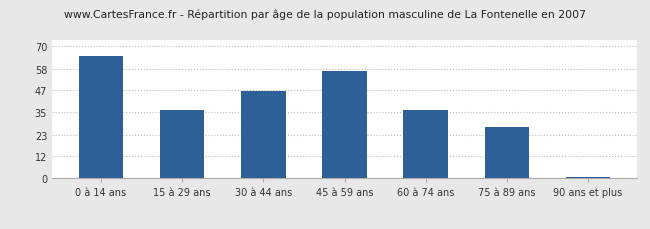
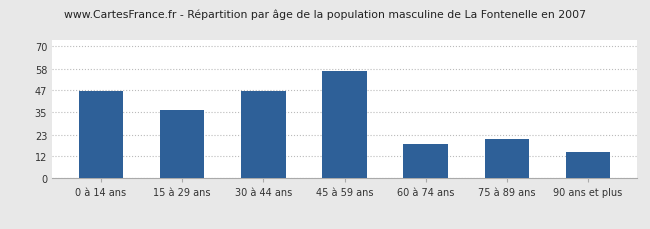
0 à 14 ans: 65 -> 46
60 à 74 ans: 36 -> 18
75 à 89 ans: 27 -> 21
90 ans et plus: 1 -> 14
